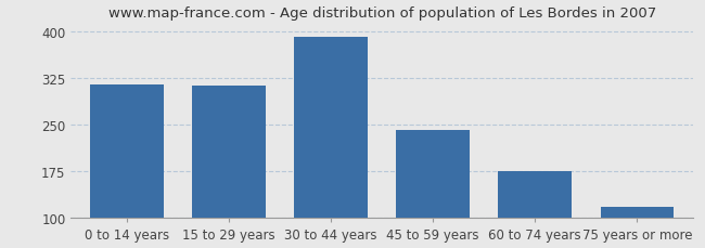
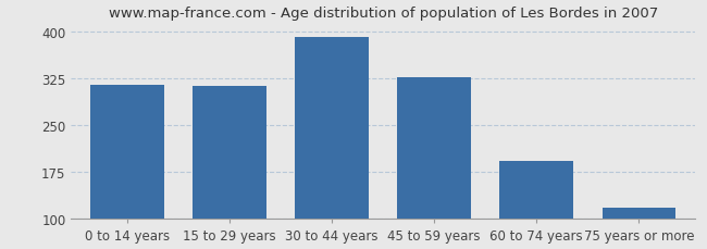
45 to 59 years: 242 -> 327
60 to 74 years: 176 -> 193
